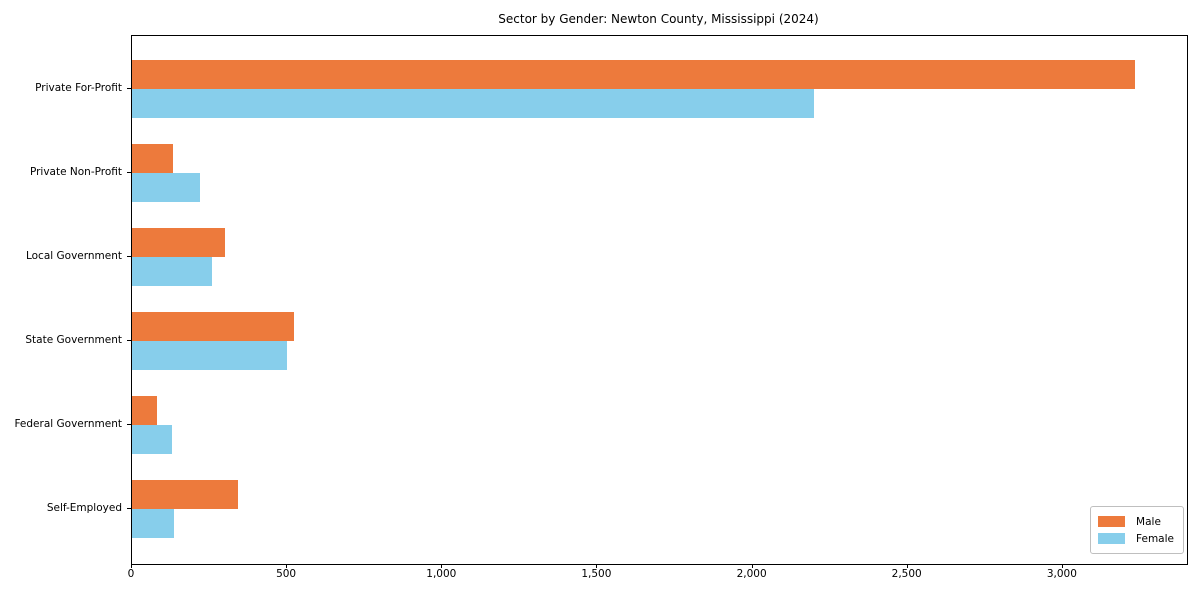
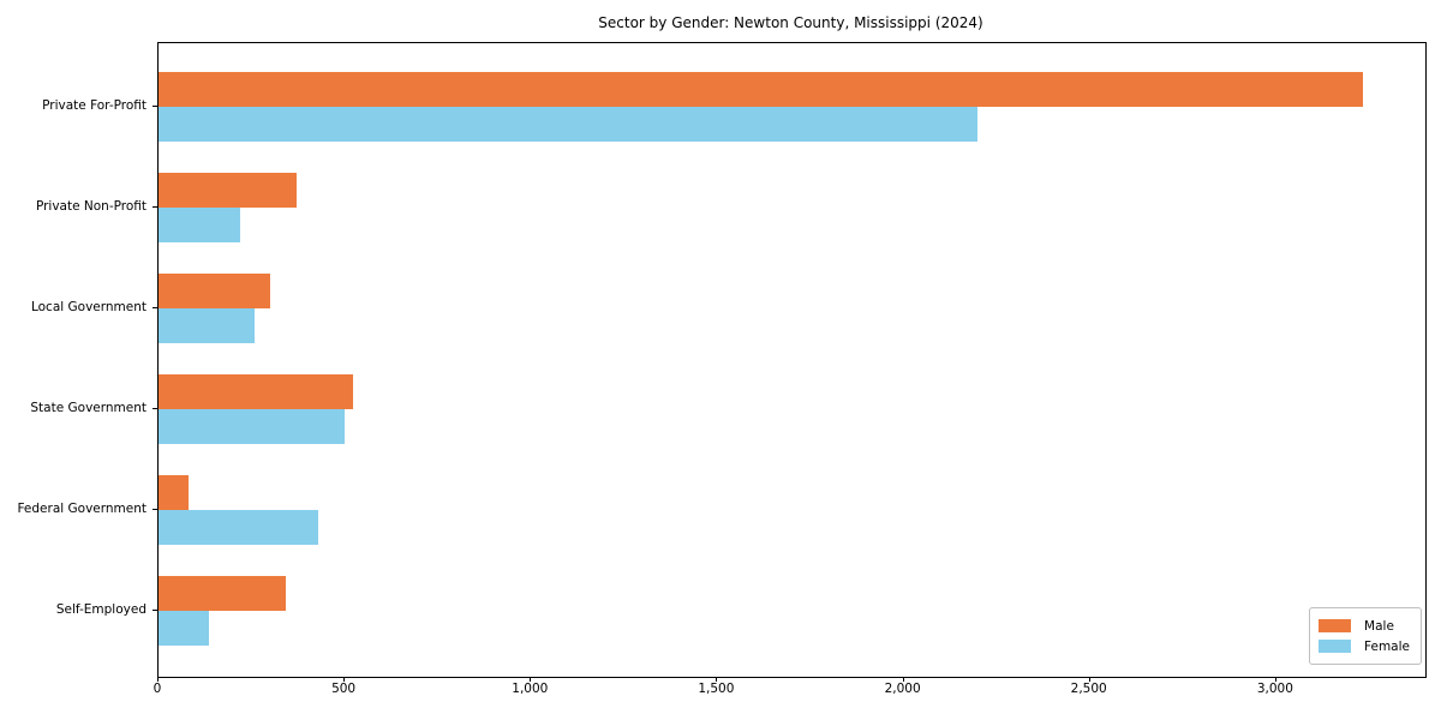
Male/Private Non-Profit: 130 -> 370
Female/Federal Government: 130 -> 430
